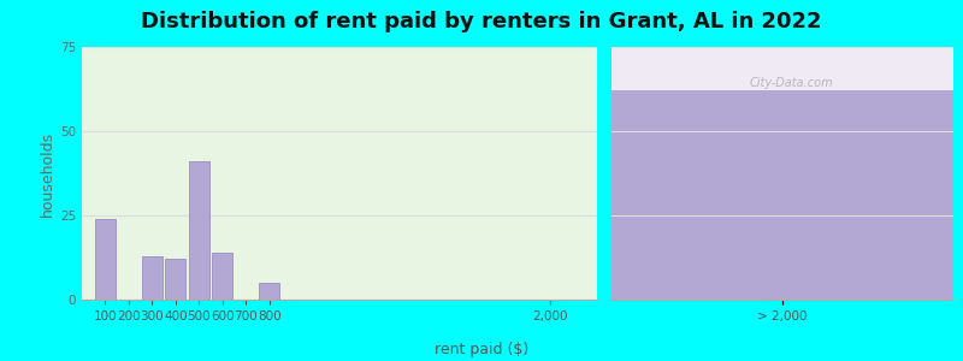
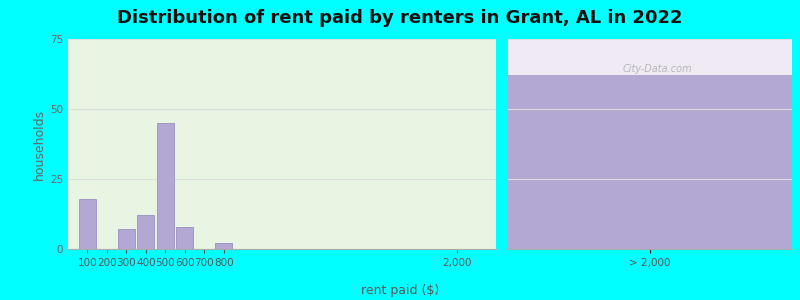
100: 24 -> 18
300: 13 -> 7
500: 41 -> 45
600: 14 -> 8
800: 5 -> 2
